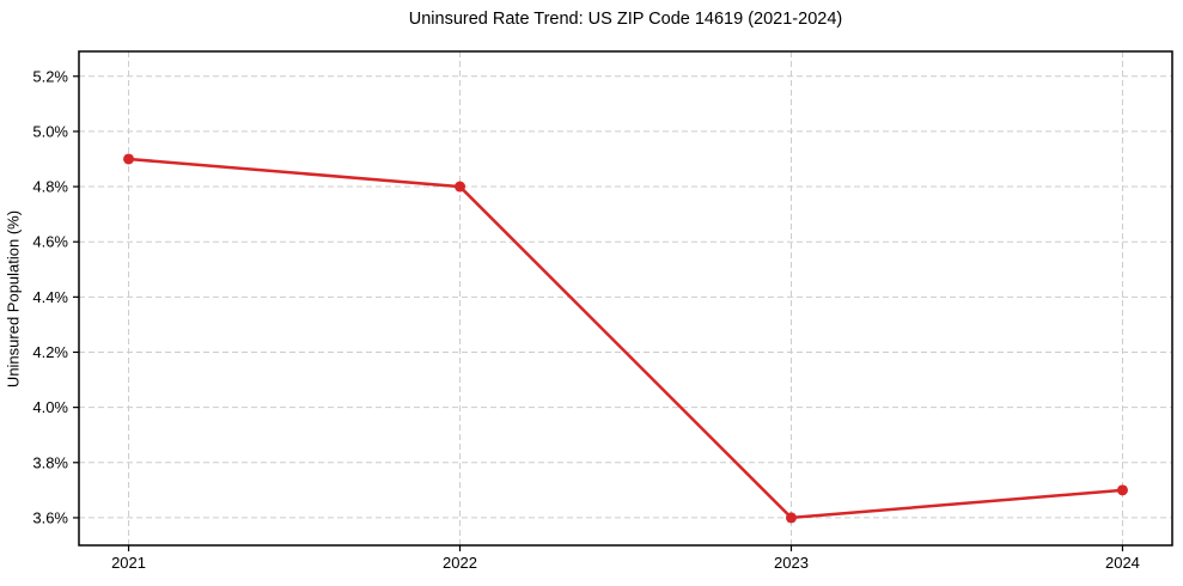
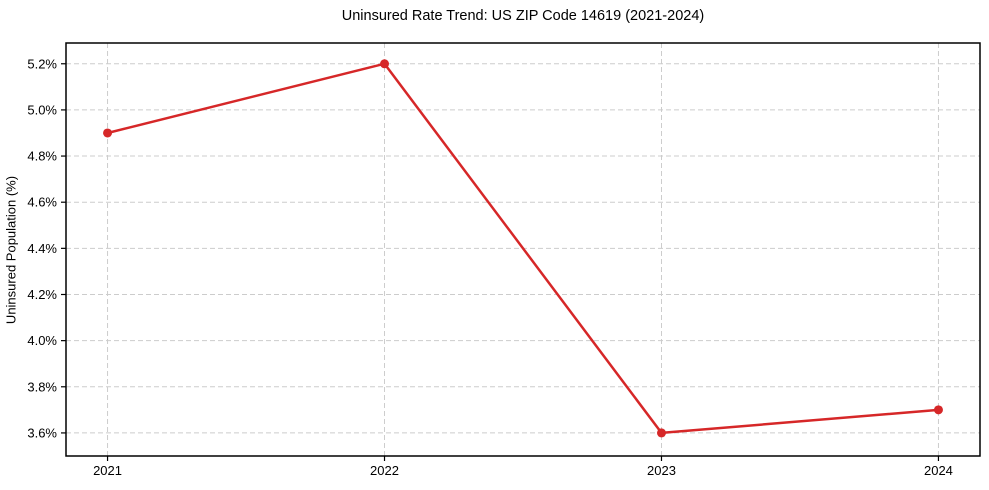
2022: 4.8% -> 5.2%
